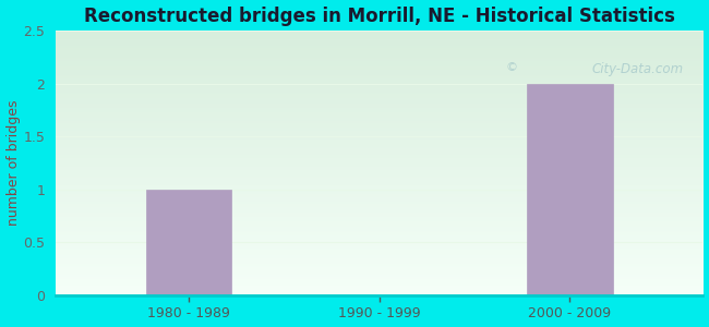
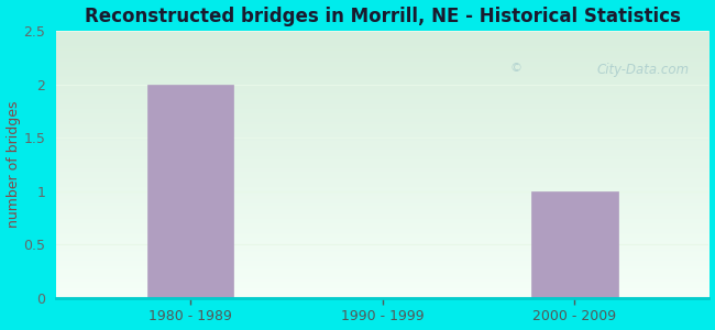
1980 - 1989: 1 -> 2
2000 - 2009: 2 -> 1
